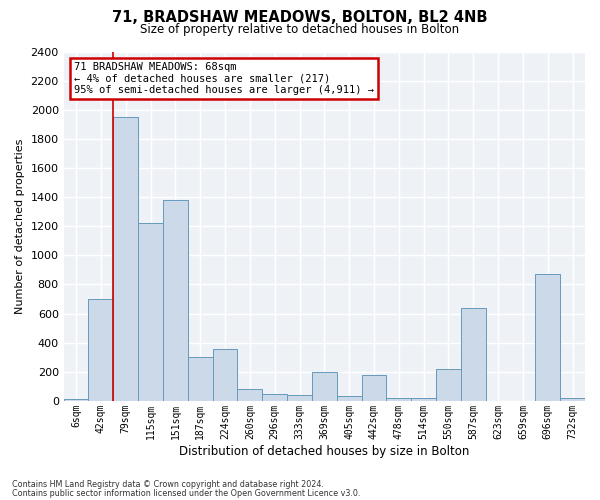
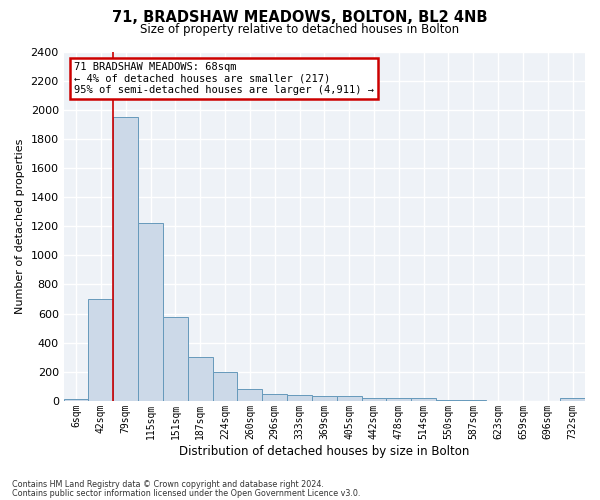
151sqm: 1380 -> 580
224sqm: 360 -> 200
369sqm: 200 -> 30
442sqm: 180 -> 20
550sqm: 220 -> 0
587sqm: 640 -> 0
696sqm: 870 -> 0
